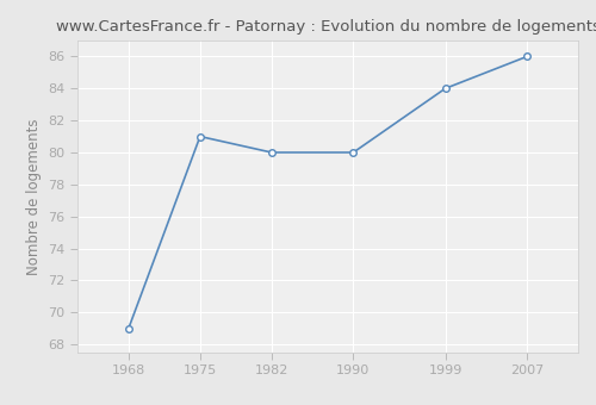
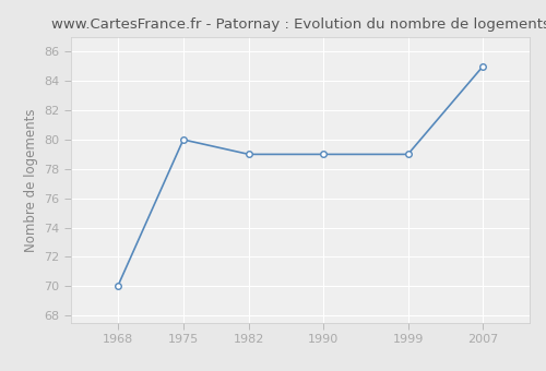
1968: 69 -> 70
1975: 81 -> 80
1982: 80 -> 79
1990: 80 -> 79
1999: 84 -> 79
2007: 86 -> 85
